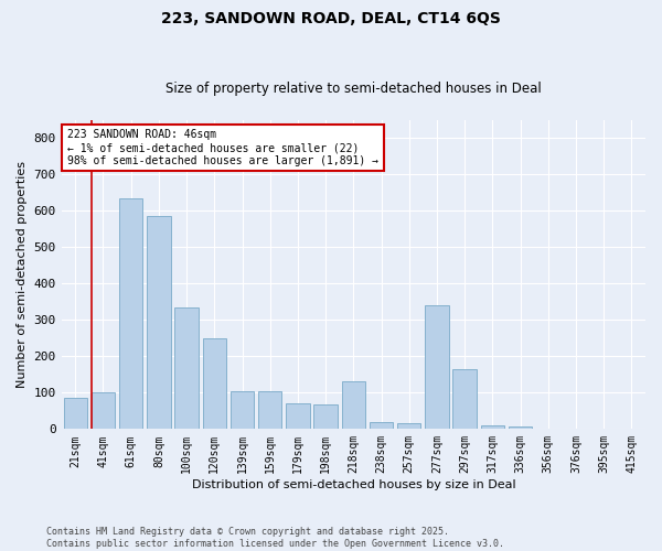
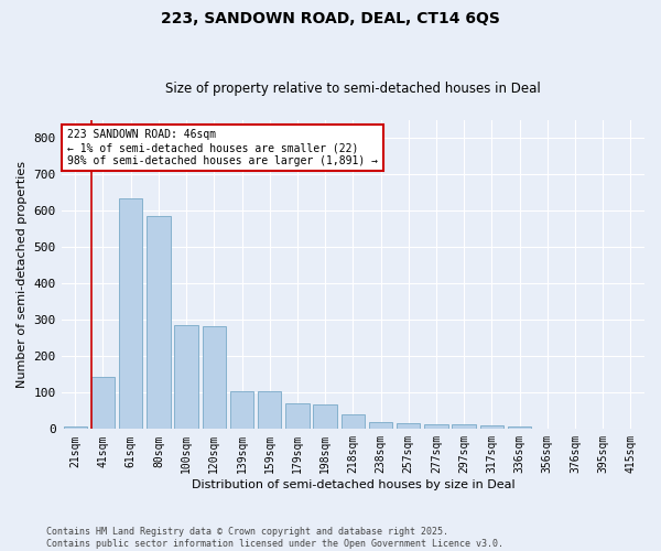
21sqm: 85 -> 8
41sqm: 100 -> 143
100sqm: 335 -> 286
120sqm: 250 -> 282
218sqm: 130 -> 40
277sqm: 340 -> 14
297sqm: 165 -> 13
